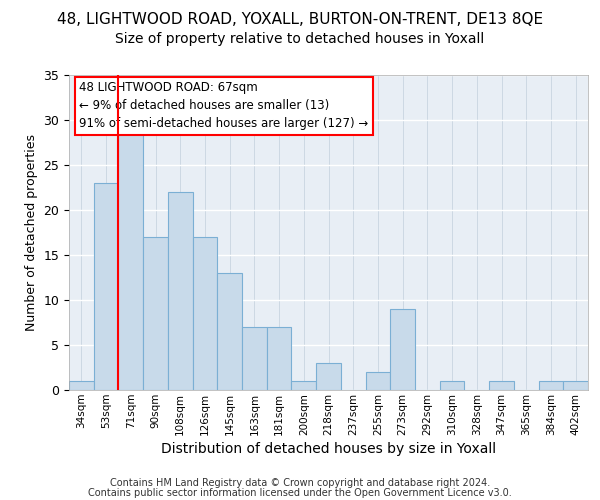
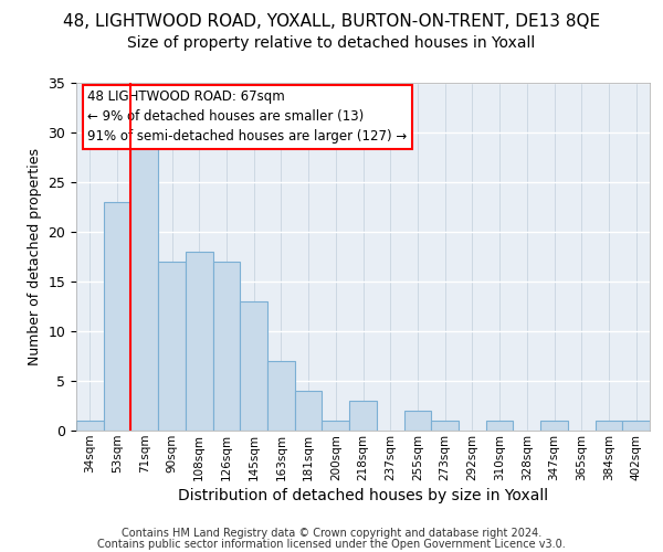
108sqm: 22 -> 18
181sqm: 7 -> 4
273sqm: 9 -> 1
